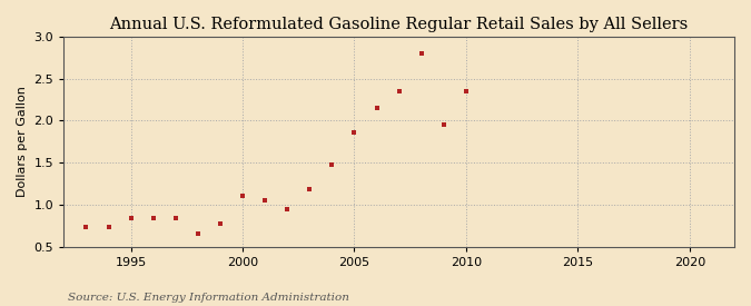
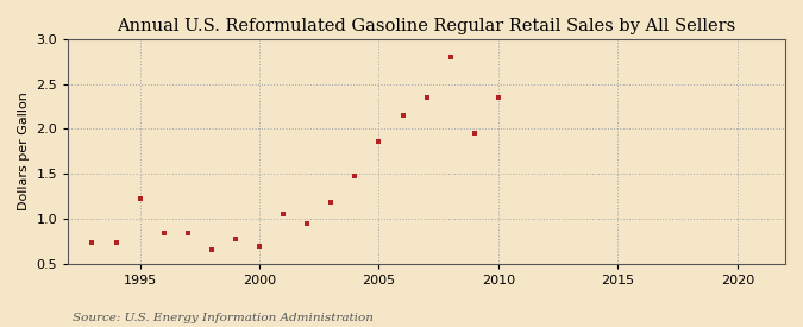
1995: 0.84 -> 1.22
2000: 1.10 -> 0.70
